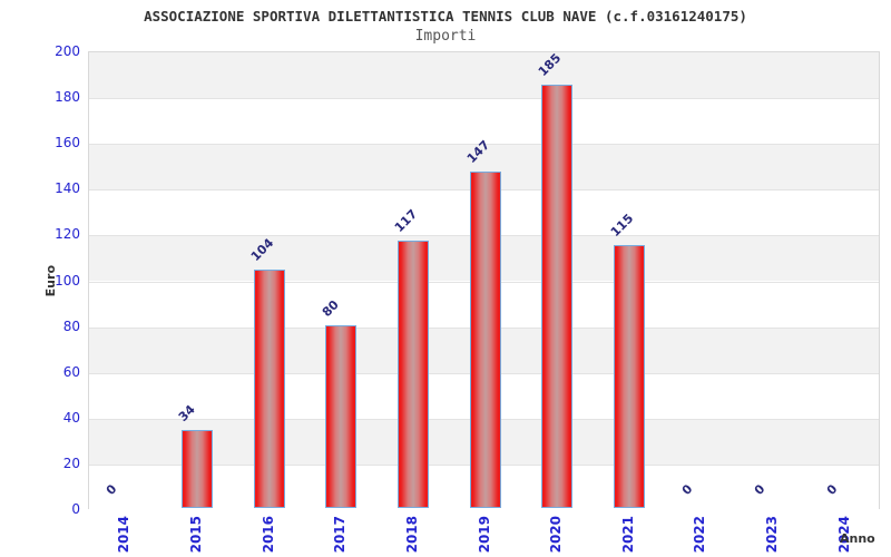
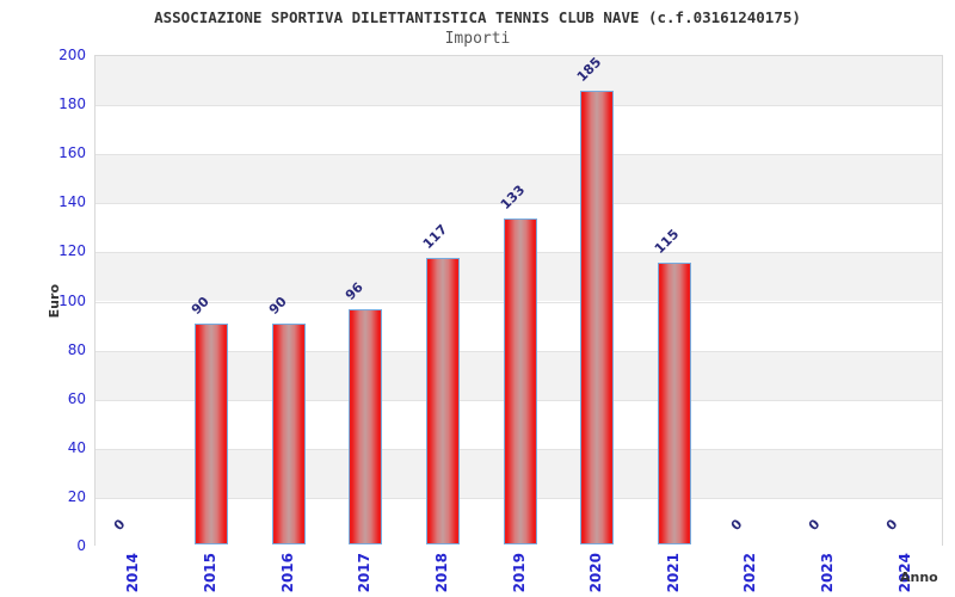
2015: 34 -> 90
2016: 104 -> 90
2017: 80 -> 96
2019: 147 -> 133
